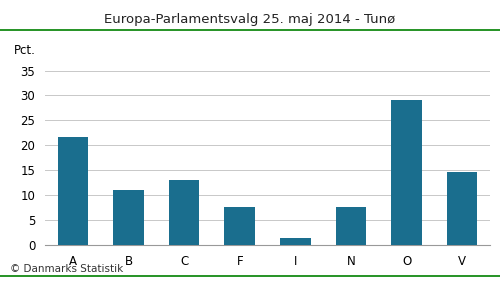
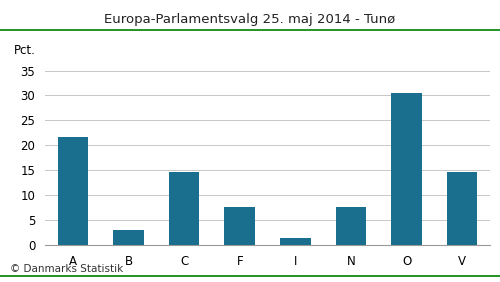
B: 11.0 -> 3.0
C: 13.0 -> 14.7
O: 29.0 -> 30.5
